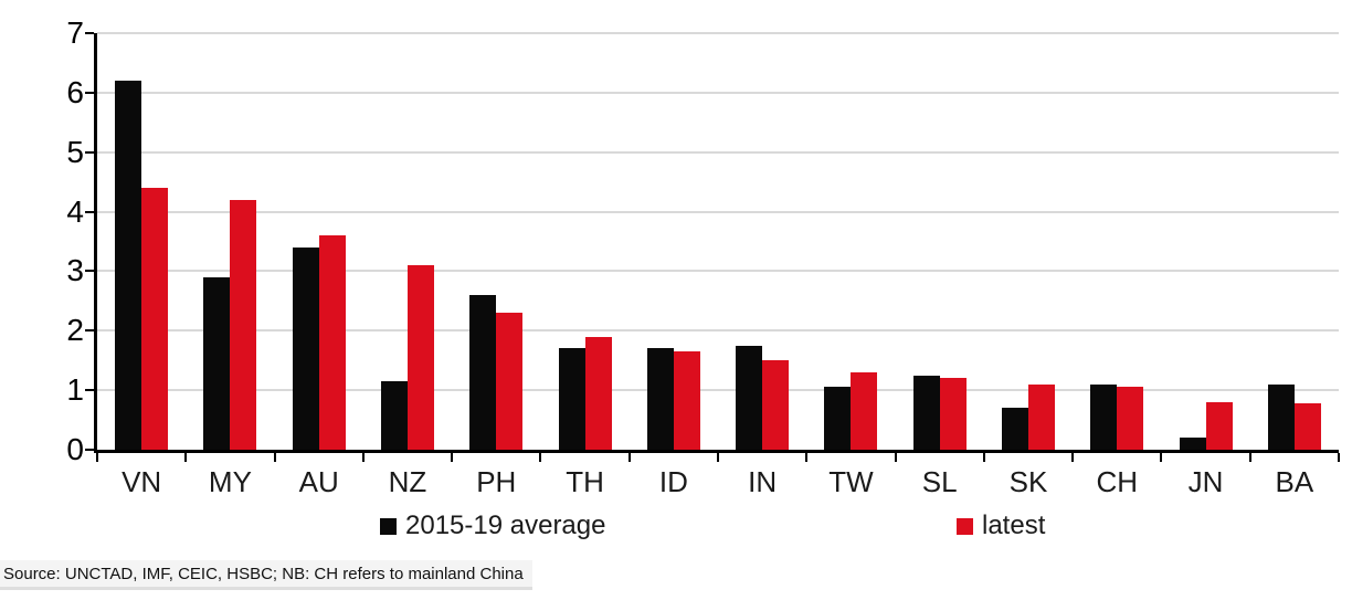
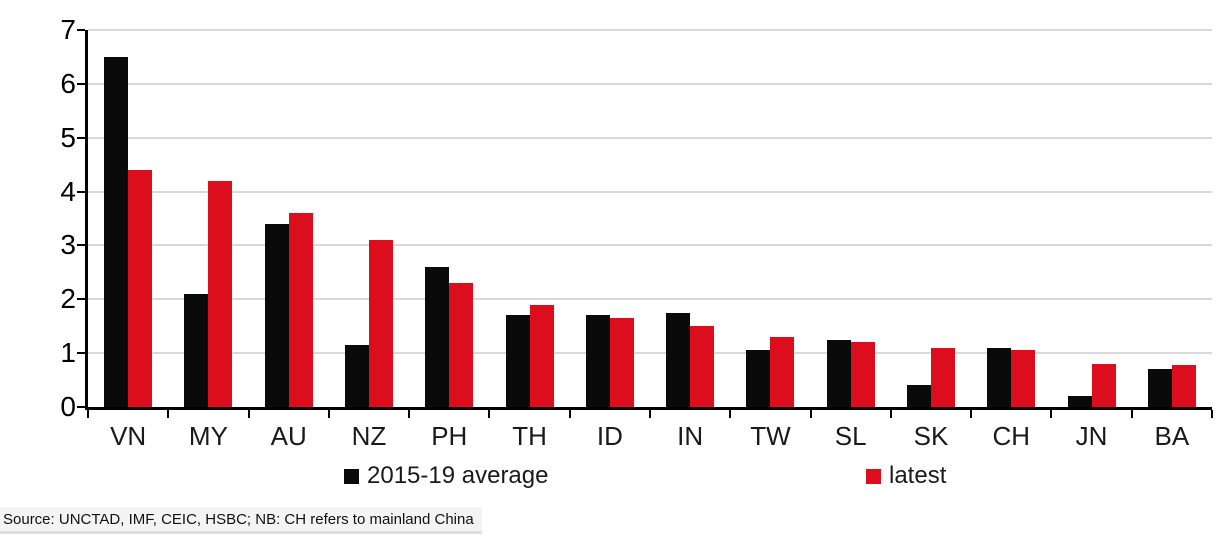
2015-19 average/VN: 6.2 -> 6.5
2015-19 average/MY: 2.9 -> 2.1
2015-19 average/SK: 0.7 -> 0.4
2015-19 average/BA: 1.1 -> 0.7
